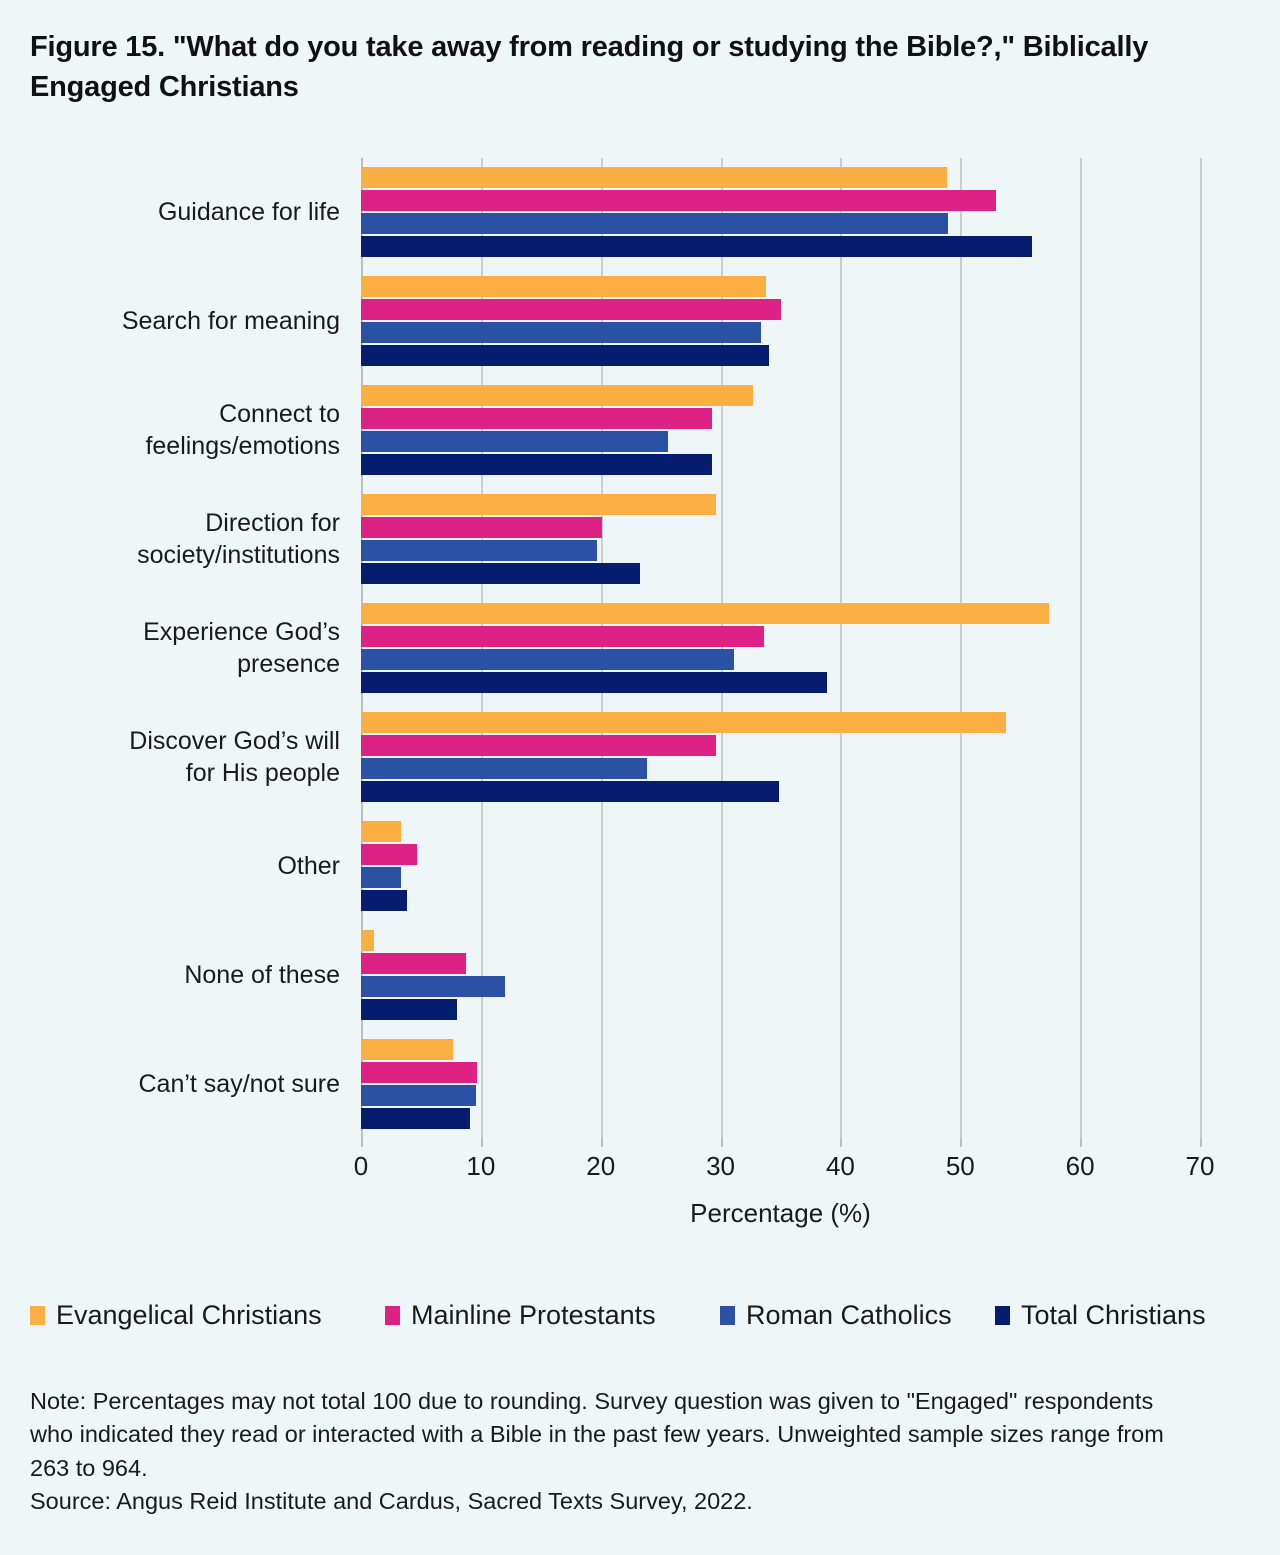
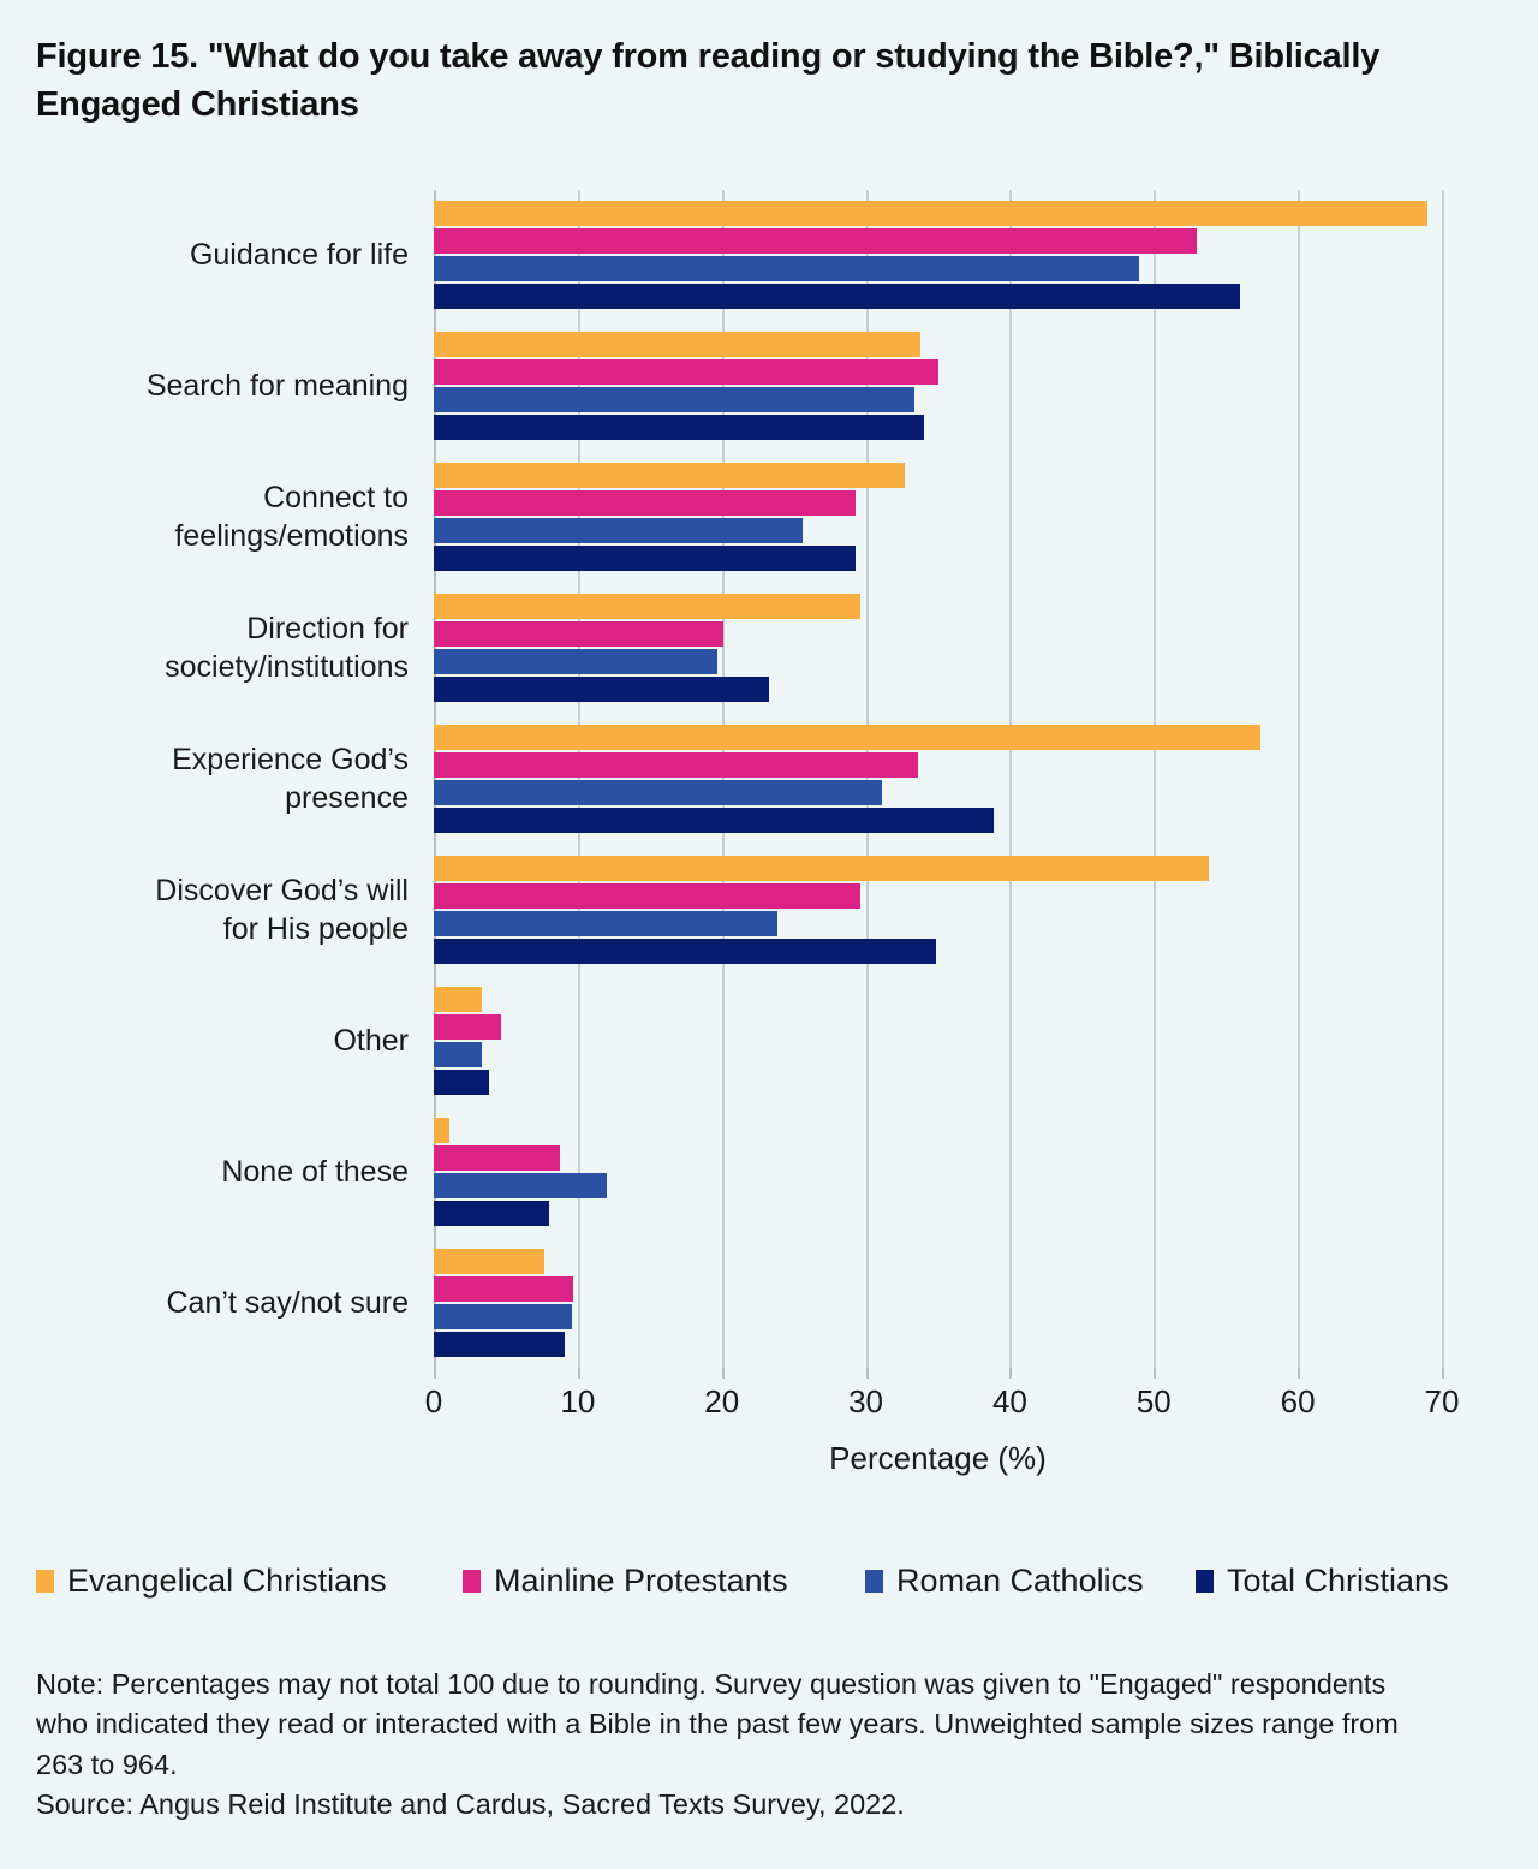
Evangelical Christians/Guidance for life: 48.9 -> 69.0
